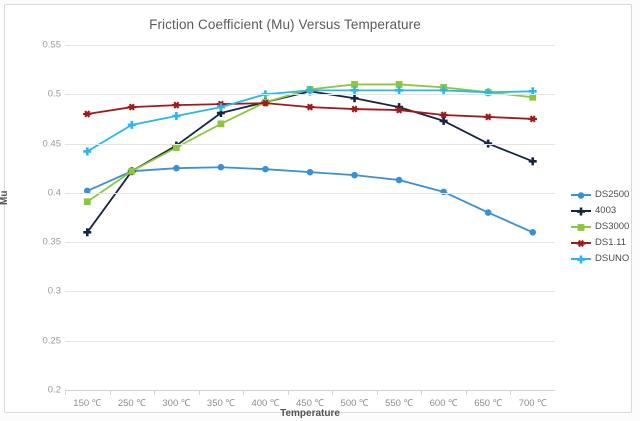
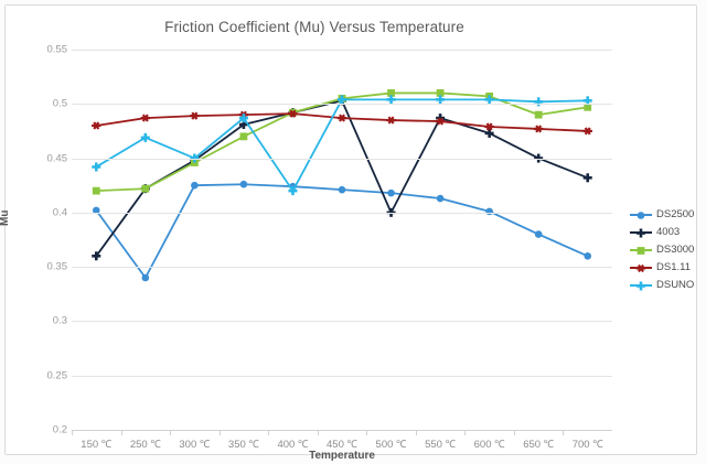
DS3000/150 ℃: 0.39 -> 0.42
DS2500/250 ℃: 0.42 -> 0.34
DSUNO/300 ℃: 0.48 -> 0.45
DSUNO/400 ℃: 0.50 -> 0.42
4003/500 ℃: 0.50 -> 0.40
DS3000/650 ℃: 0.50 -> 0.49
